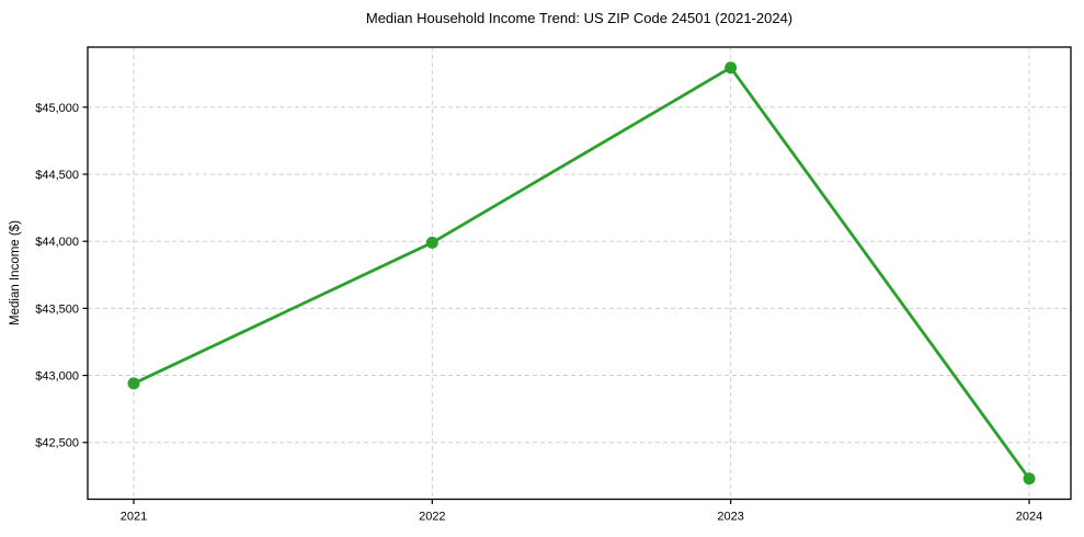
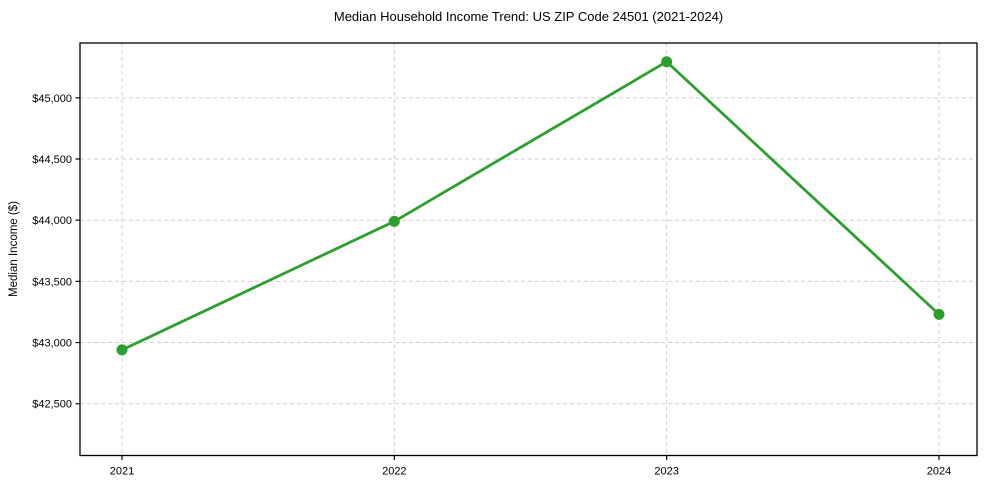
2024: $42230 -> $43230
